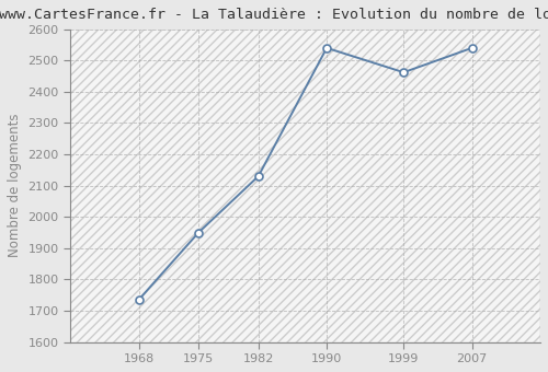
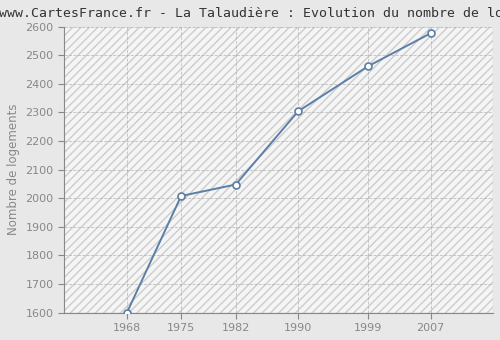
1968: 1735 -> 1597
1975: 1950 -> 2008
1982: 2130 -> 2048
1990: 2540 -> 2304
2007: 2540 -> 2577
